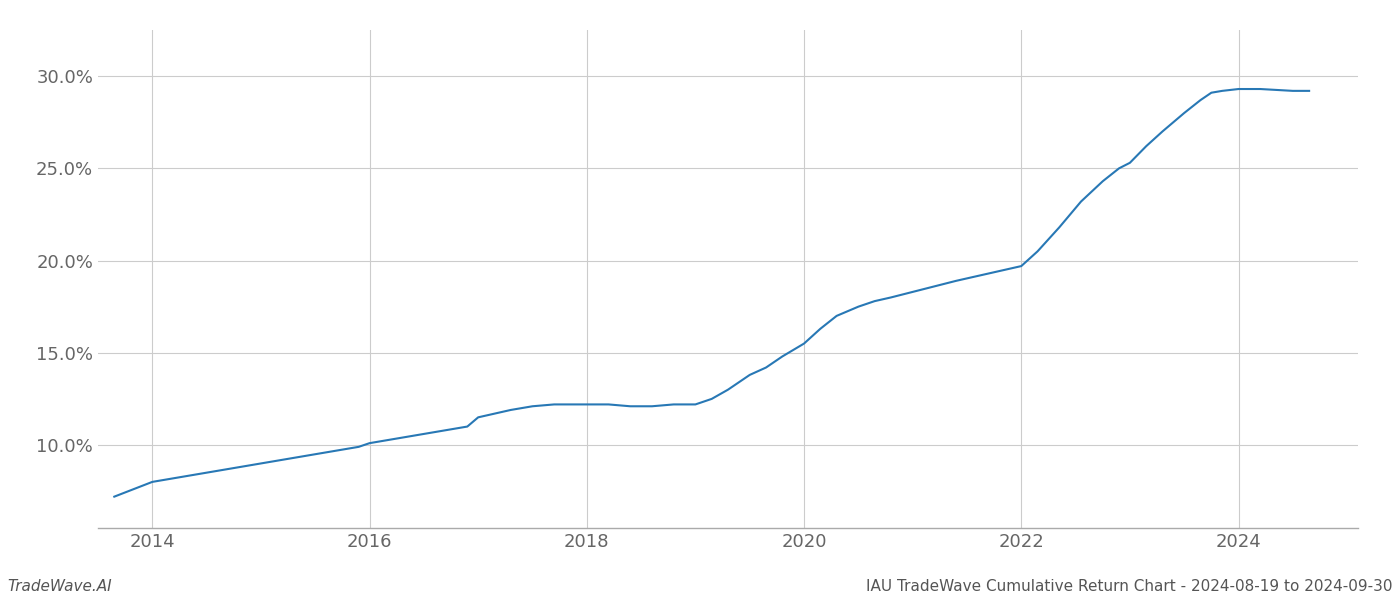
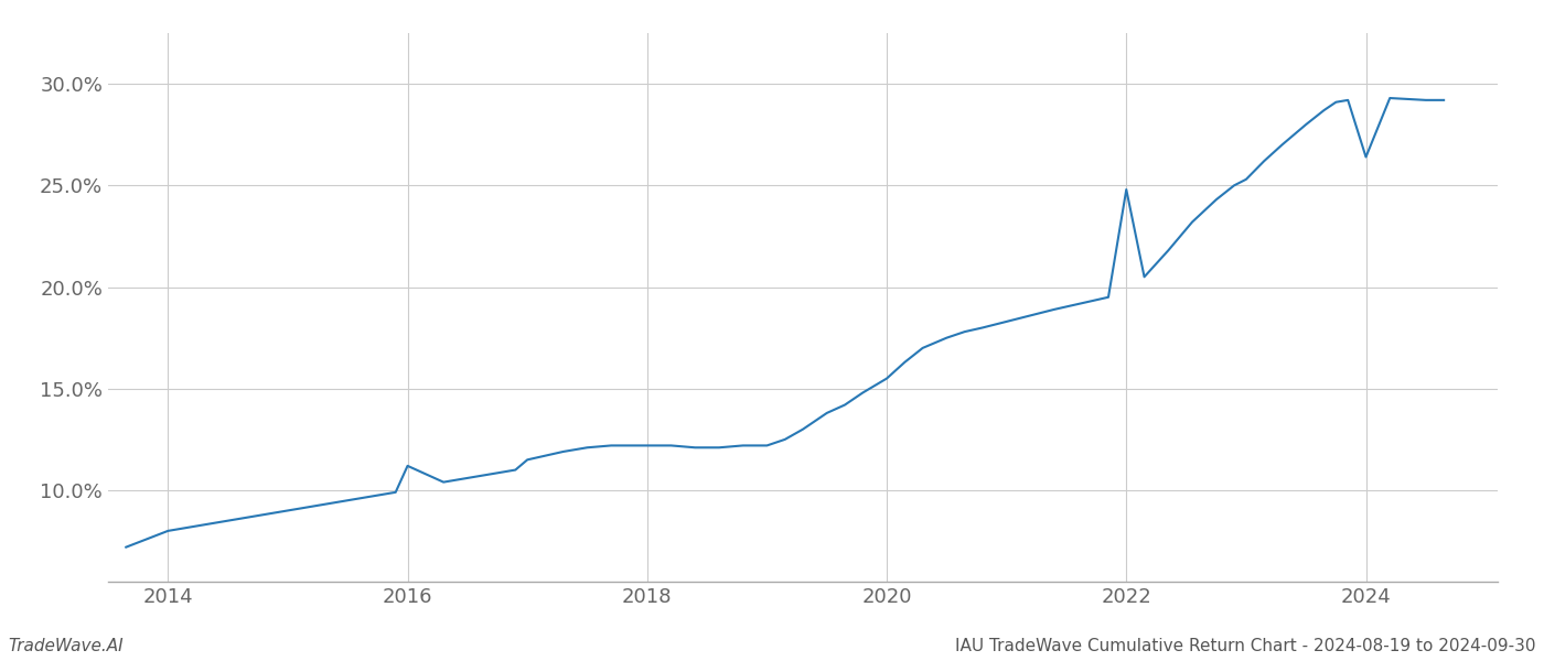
2016: 10.1% -> 11.2%
2022: 19.7% -> 24.8%
2024: 29.3% -> 26.4%
